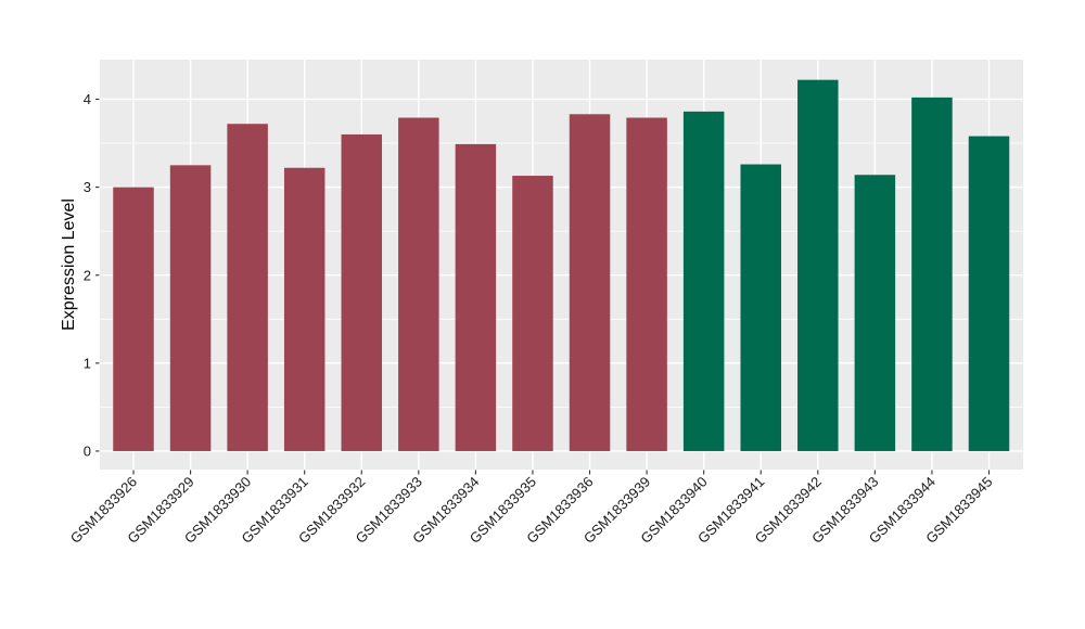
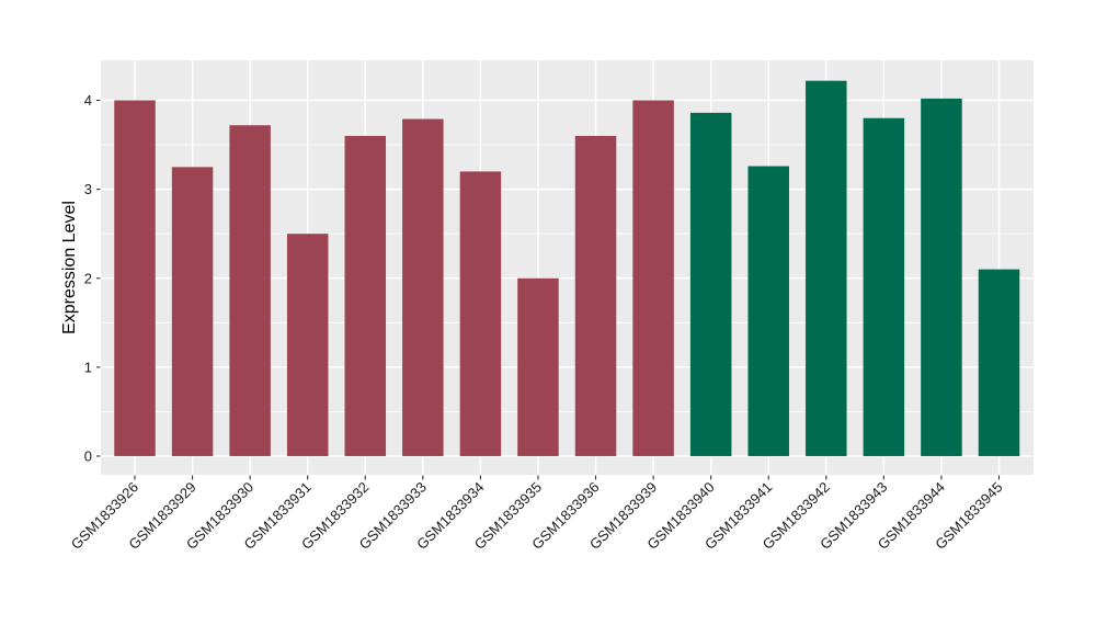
GSM1833926: 3.0 -> 4.0
GSM1833931: 3.2 -> 2.5
GSM1833934: 3.5 -> 3.2
GSM1833935: 3.1 -> 2.0
GSM1833936: 3.8 -> 3.6
GSM1833939: 3.8 -> 4.0
GSM1833943: 3.1 -> 3.8
GSM1833945: 3.6 -> 2.1
